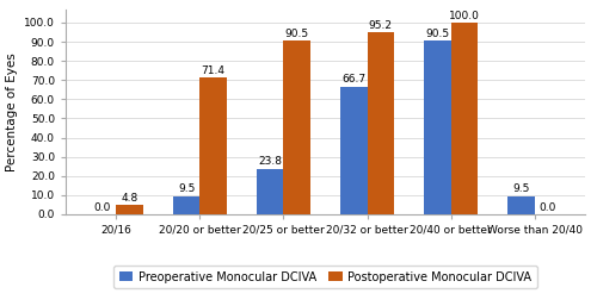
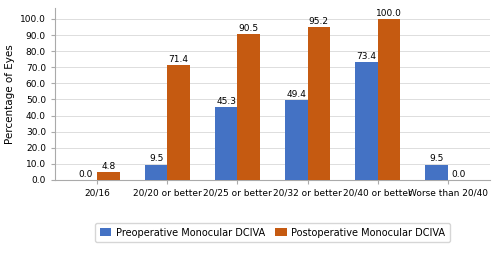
Preoperative Monocular DCIVA/20/25 or better: 23.8 -> 45.3
Preoperative Monocular DCIVA/20/32 or better: 66.7 -> 49.4
Preoperative Monocular DCIVA/20/40 or better: 90.5 -> 73.4
